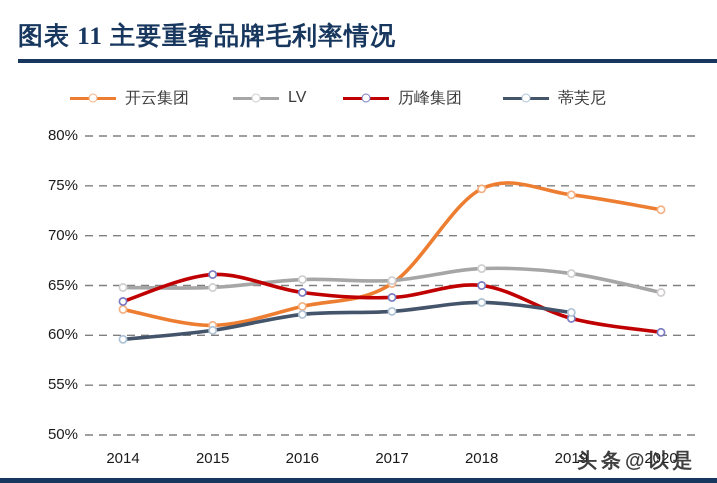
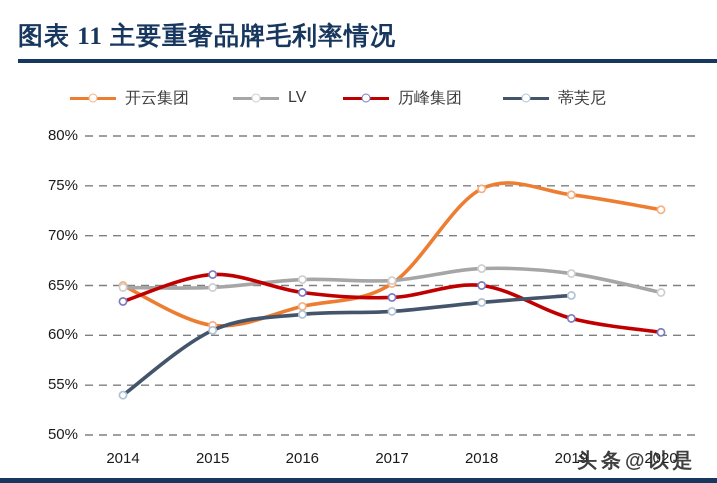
开云集团/2014: 63% -> 65%
蒂芙尼/2014: 60% -> 54%
蒂芙尼/2019: 62% -> 64%
